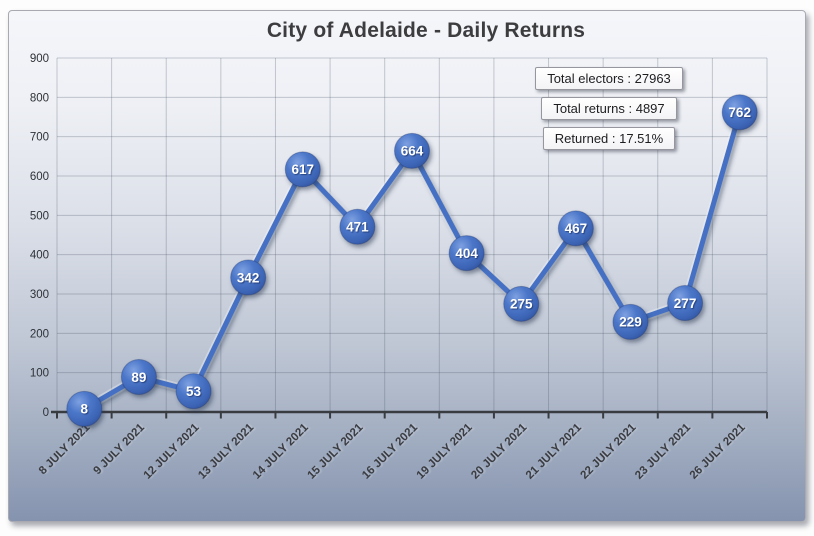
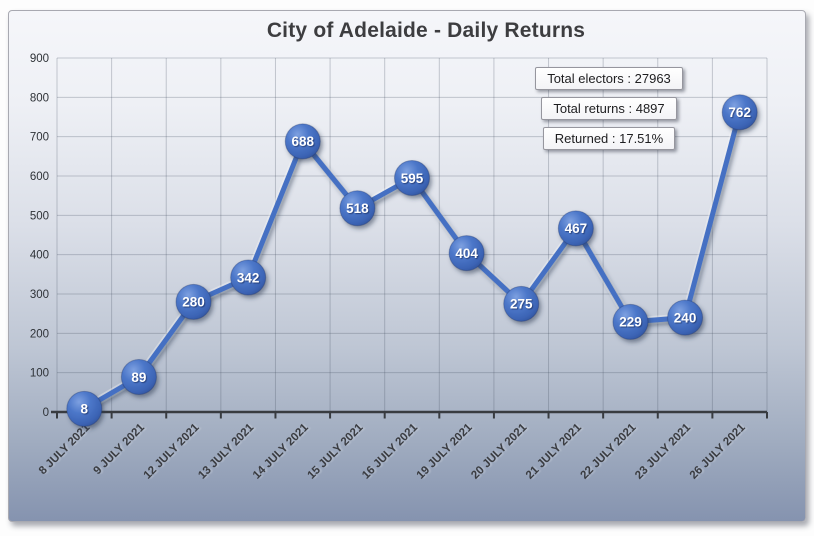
12 JULY 2021: 53 -> 280
14 JULY 2021: 617 -> 688
15 JULY 2021: 471 -> 518
16 JULY 2021: 664 -> 595
23 JULY 2021: 277 -> 240
